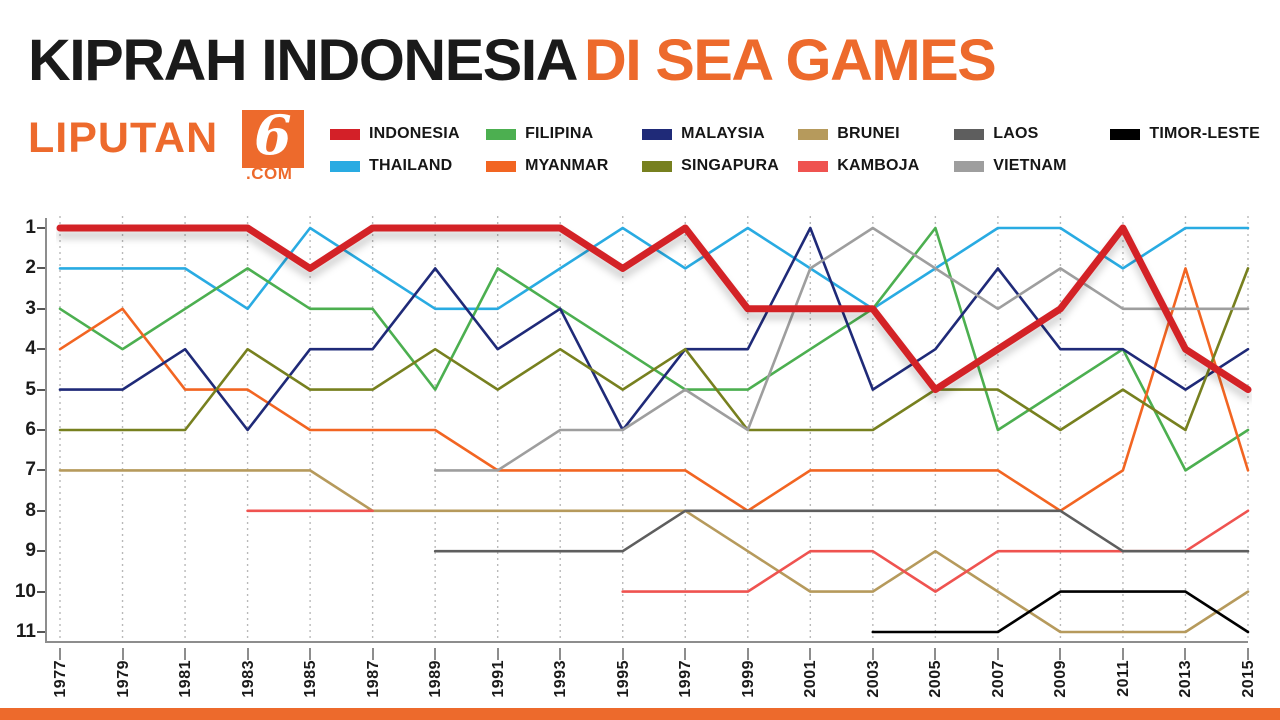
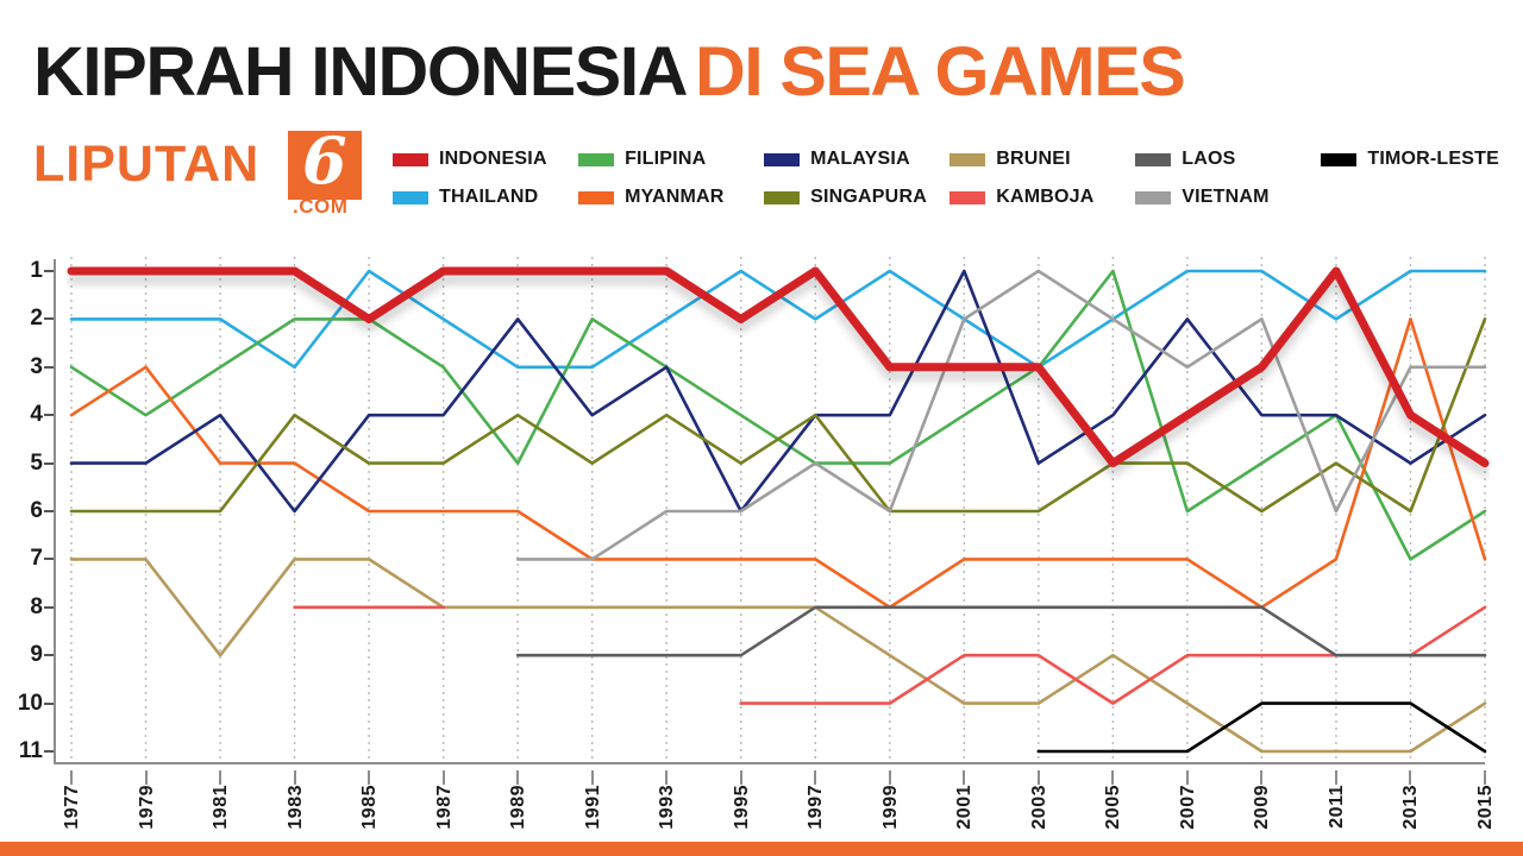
BRUNEI/1981: 7 -> 9
FILIPINA/1985: 3 -> 2
VIETNAM/2011: 3 -> 6
